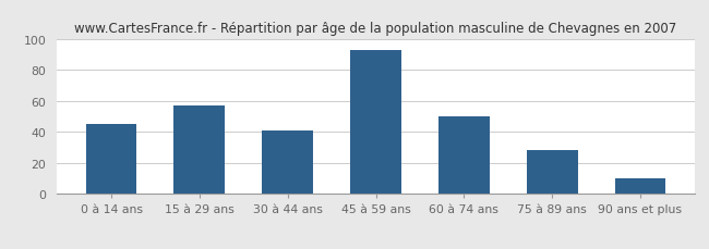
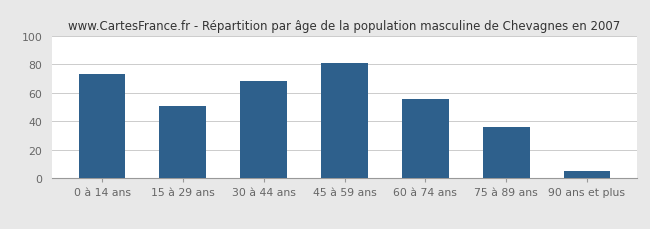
0 à 14 ans: 45 -> 73
15 à 29 ans: 57 -> 51
30 à 44 ans: 41 -> 68
45 à 59 ans: 93 -> 81
60 à 74 ans: 50 -> 56
75 à 89 ans: 28 -> 36
90 ans et plus: 10 -> 5
